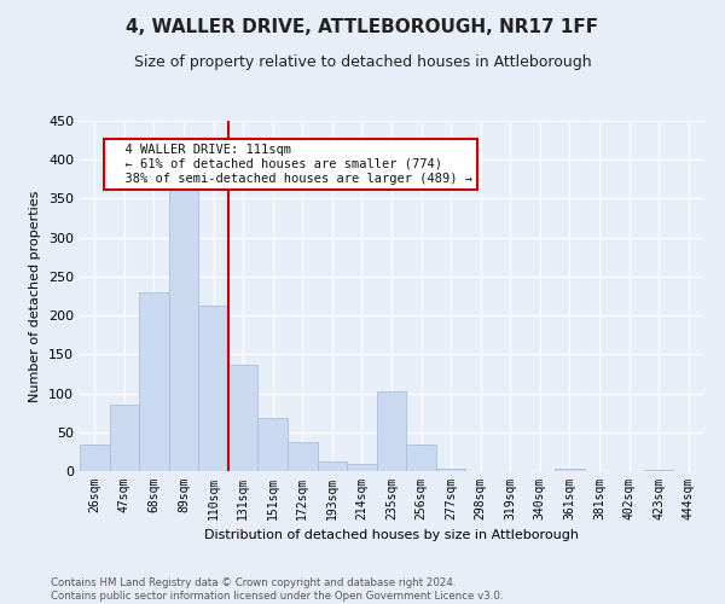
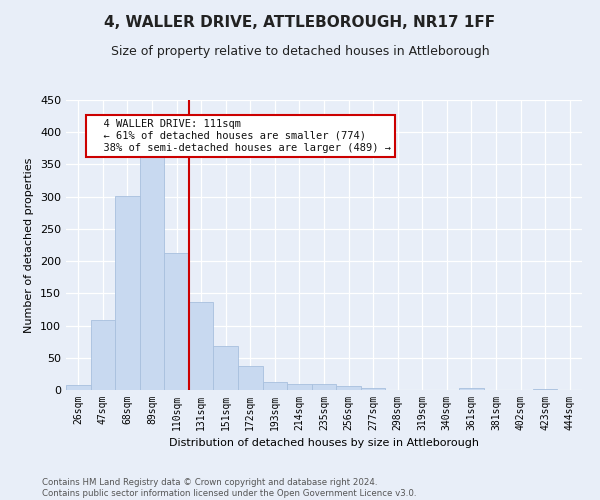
26sqm: 34 -> 7
47sqm: 86 -> 108
68sqm: 230 -> 301
235sqm: 102 -> 10
256sqm: 34 -> 6
